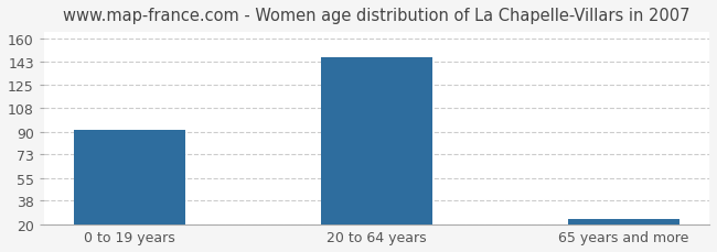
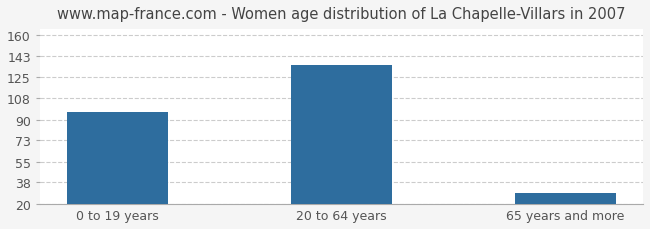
0 to 19 years: 91 -> 96
20 to 64 years: 146 -> 135
65 years and more: 24 -> 29
